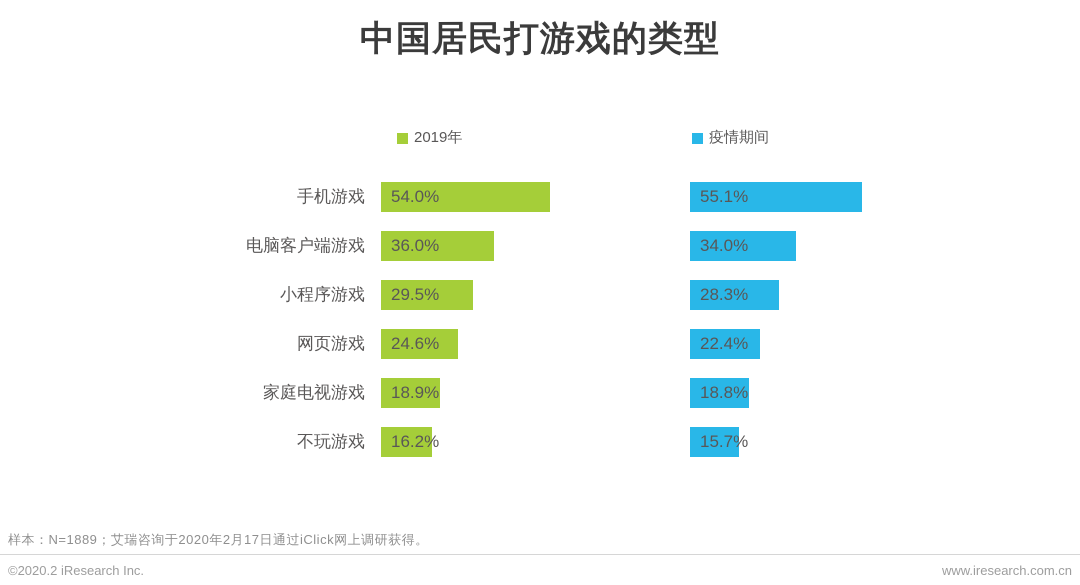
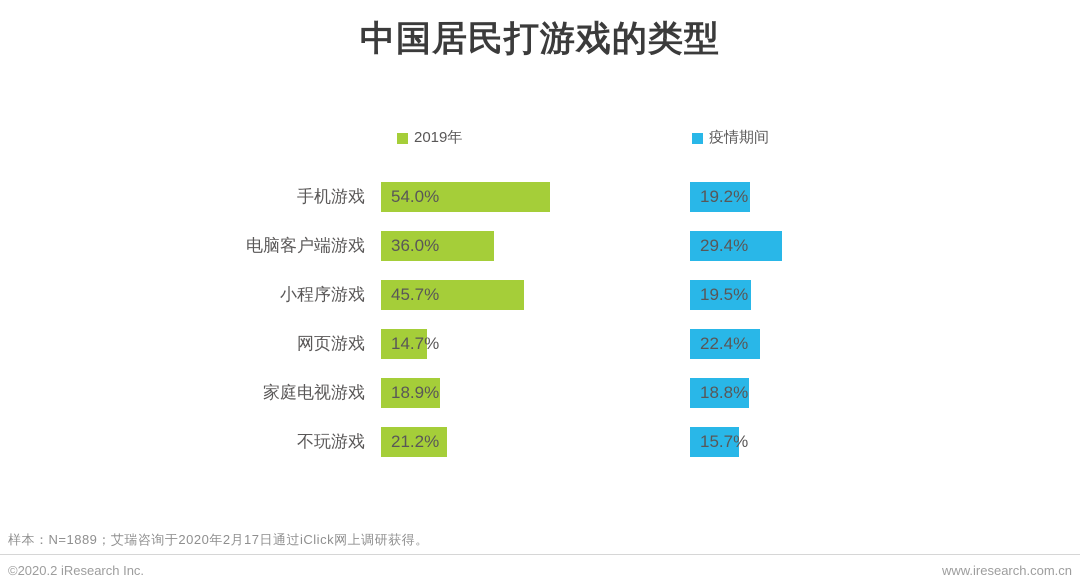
疫情期间/手机游戏: 55.1% -> 19.2%
疫情期间/电脑客户端游戏: 34.0% -> 29.4%
2019年/小程序游戏: 29.5% -> 45.7%
疫情期间/小程序游戏: 28.3% -> 19.5%
2019年/网页游戏: 24.6% -> 14.7%
2019年/不玩游戏: 16.2% -> 21.2%
